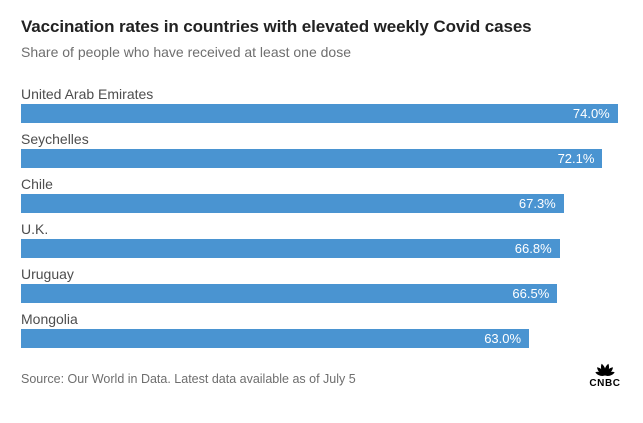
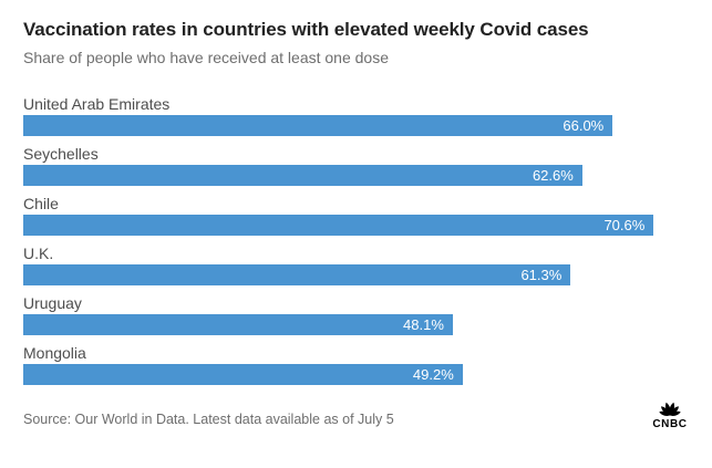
United Arab Emirates: 74.0% -> 66.0%
Seychelles: 72.1% -> 62.6%
Chile: 67.3% -> 70.6%
U.K.: 66.8% -> 61.3%
Uruguay: 66.5% -> 48.1%
Mongolia: 63.0% -> 49.2%
